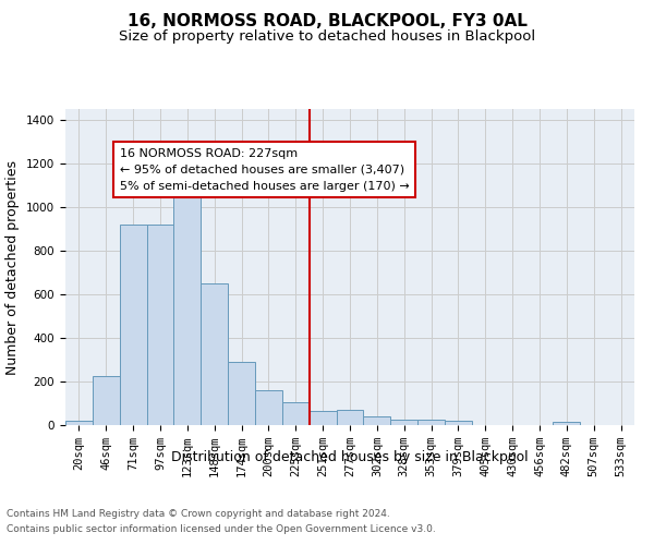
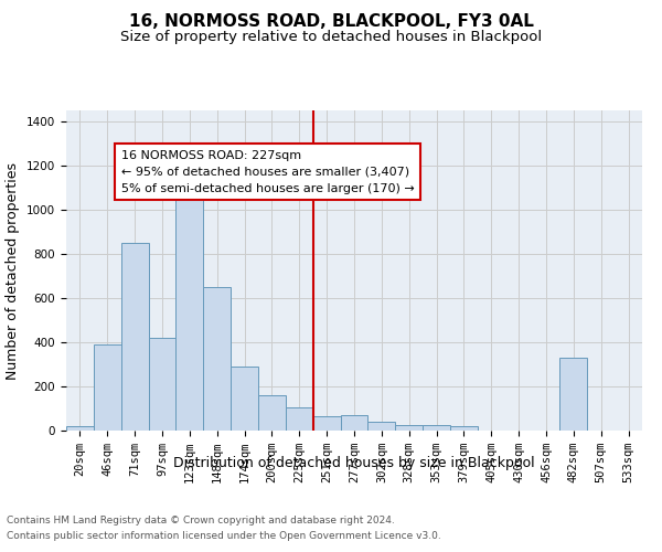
46sqm: 220 -> 390
71sqm: 920 -> 850
97sqm: 920 -> 420
482sqm: 20 -> 330
